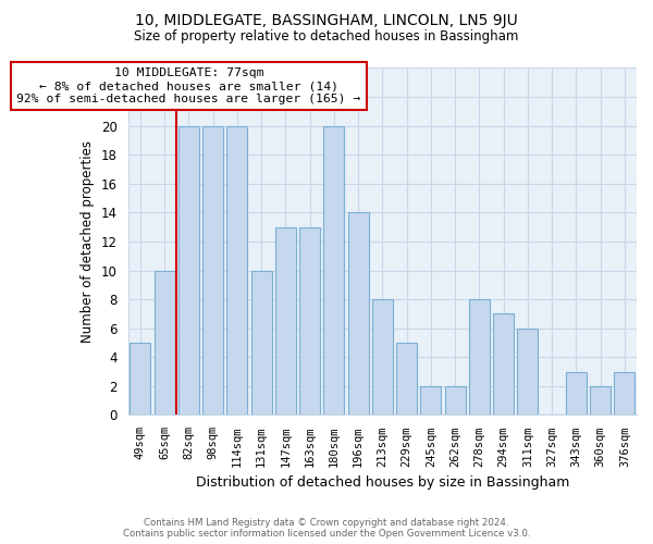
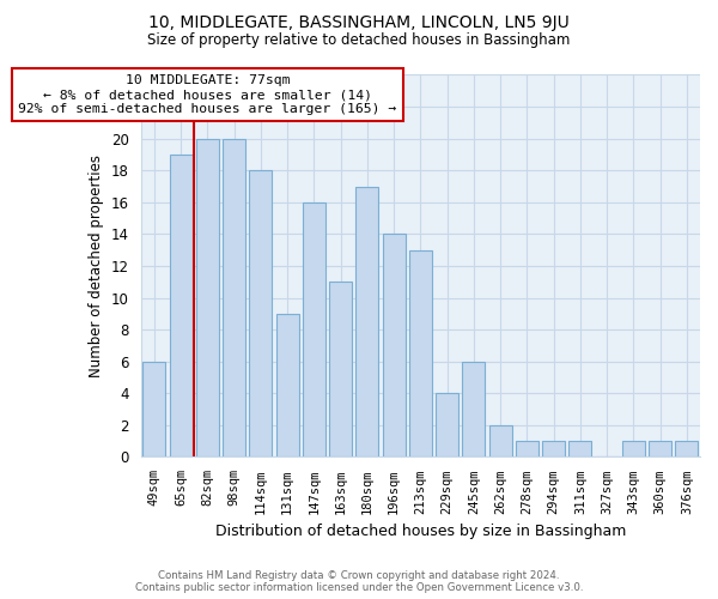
49sqm: 5 -> 6
65sqm: 10 -> 19
114sqm: 20 -> 18
131sqm: 10 -> 9
147sqm: 13 -> 16
163sqm: 13 -> 11
180sqm: 20 -> 17
213sqm: 8 -> 13
229sqm: 5 -> 4
245sqm: 2 -> 6
278sqm: 8 -> 1
294sqm: 7 -> 1
311sqm: 6 -> 1
343sqm: 3 -> 1
360sqm: 2 -> 1
376sqm: 3 -> 1
